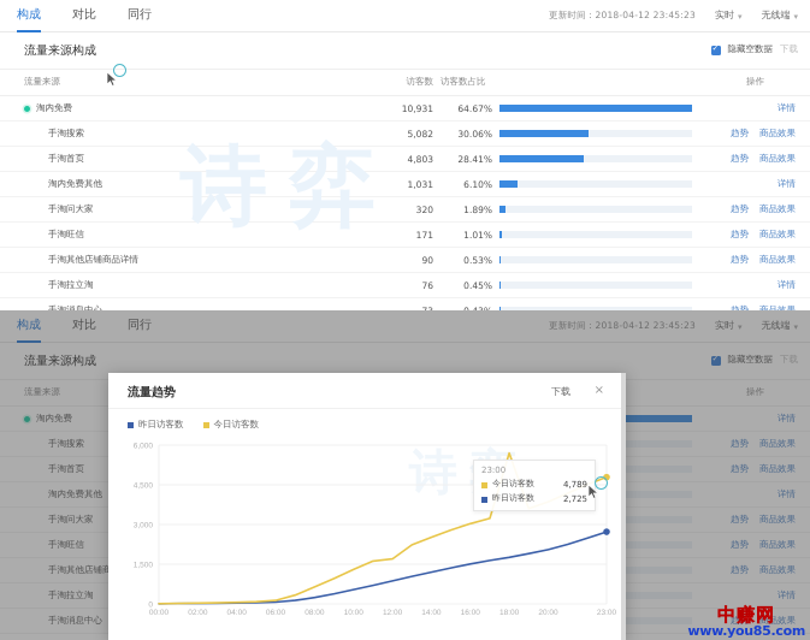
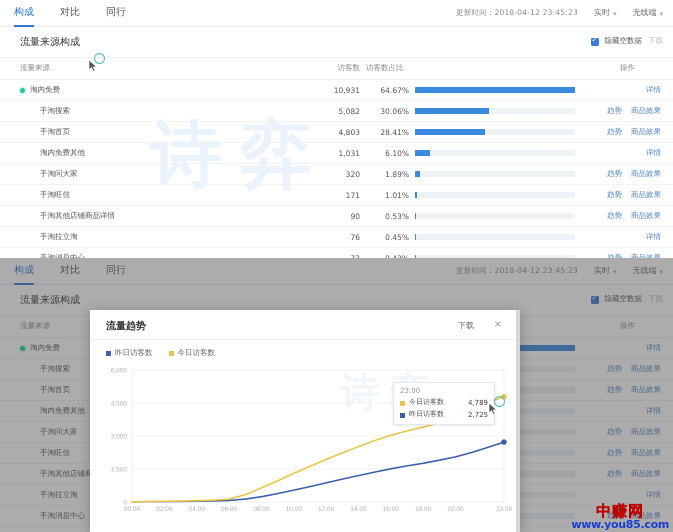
今日访客数/12:00: 1700 -> 1900
今日访客数/18:00: 5700 -> 3400
